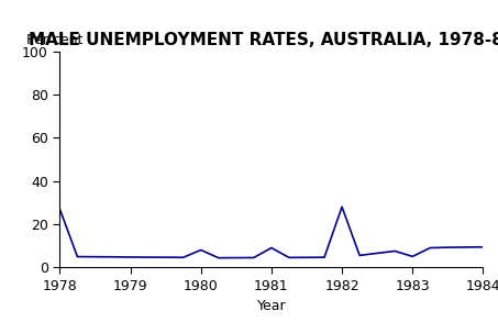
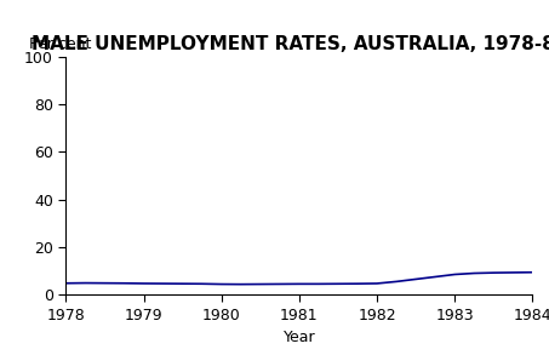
1978: 27 -> 5
1980: 8 -> 4
1981: 9 -> 4
1982: 28 -> 5
1983: 5 -> 8
